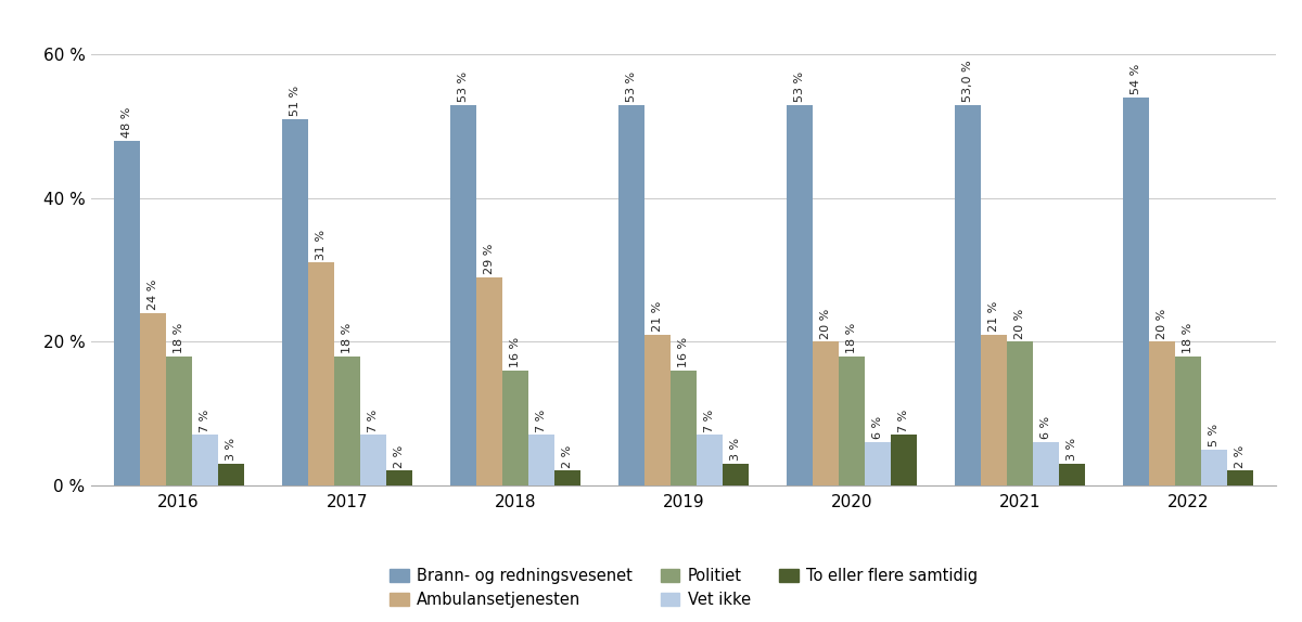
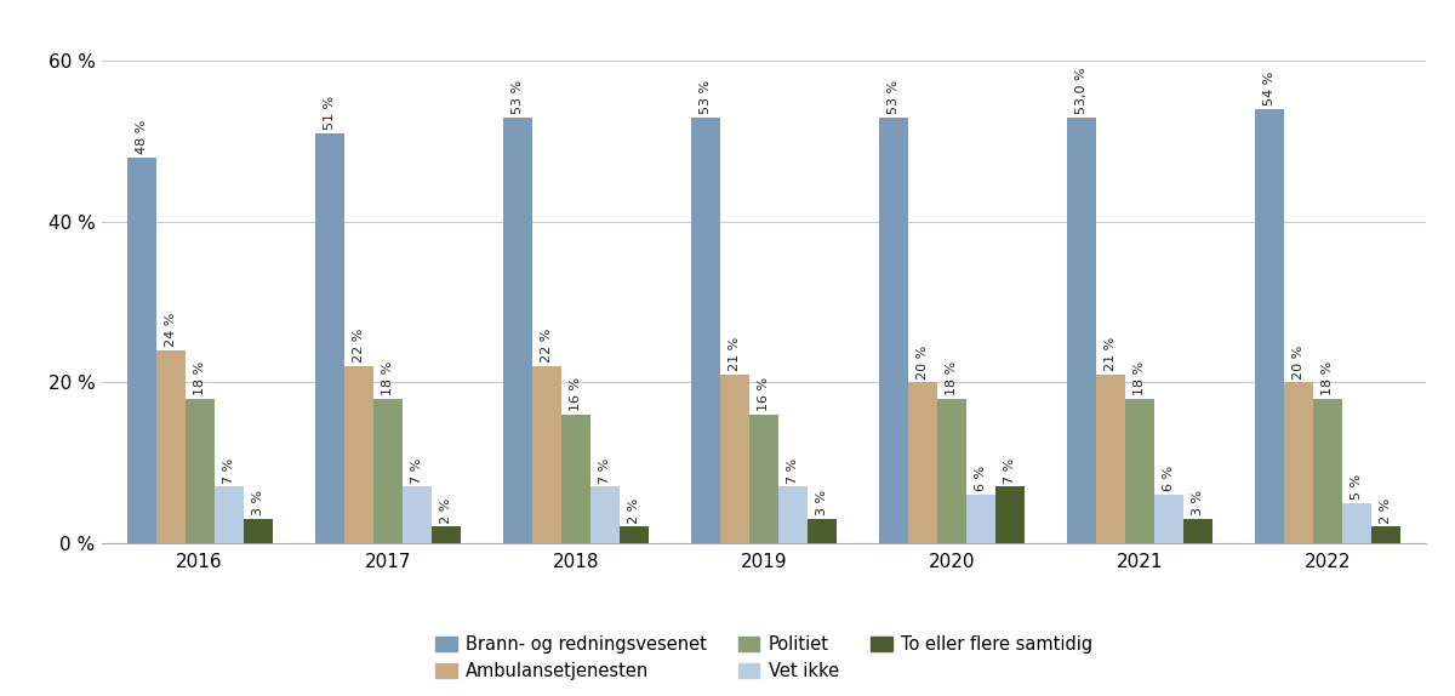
Ambulansetjenesten/2017: 31 -> 22
Ambulansetjenesten/2018: 29 -> 22
Politiet/2021: 20 -> 18
